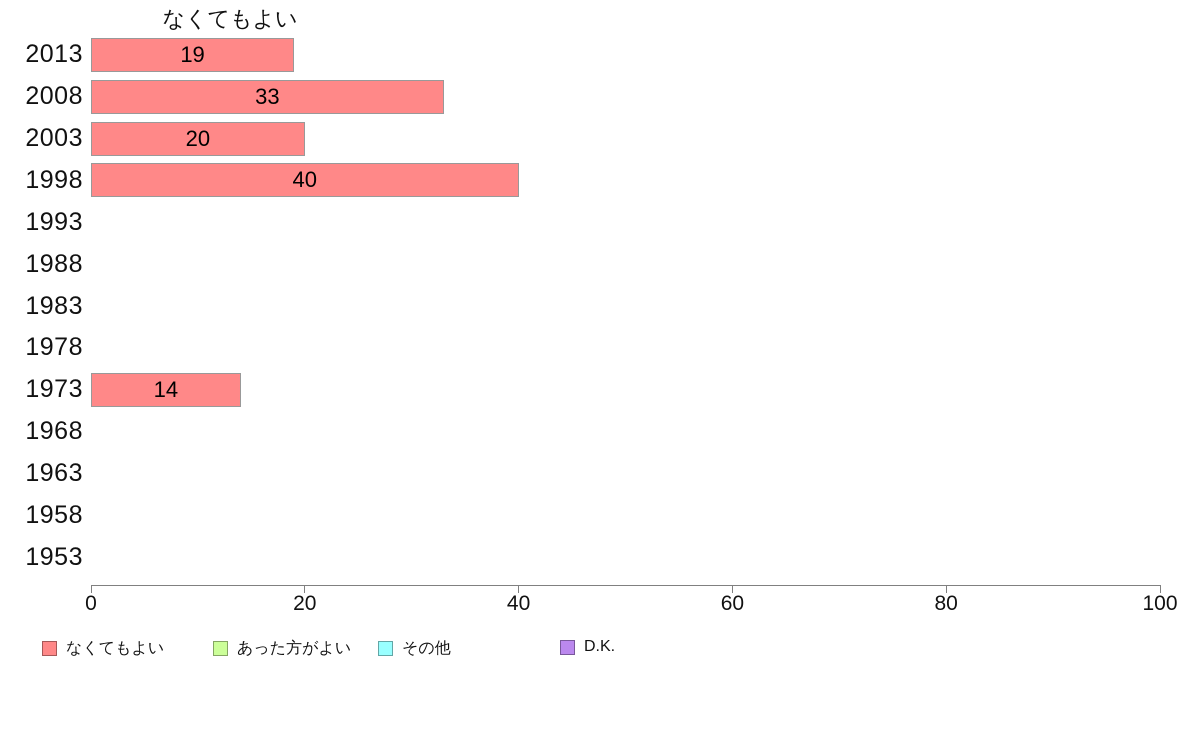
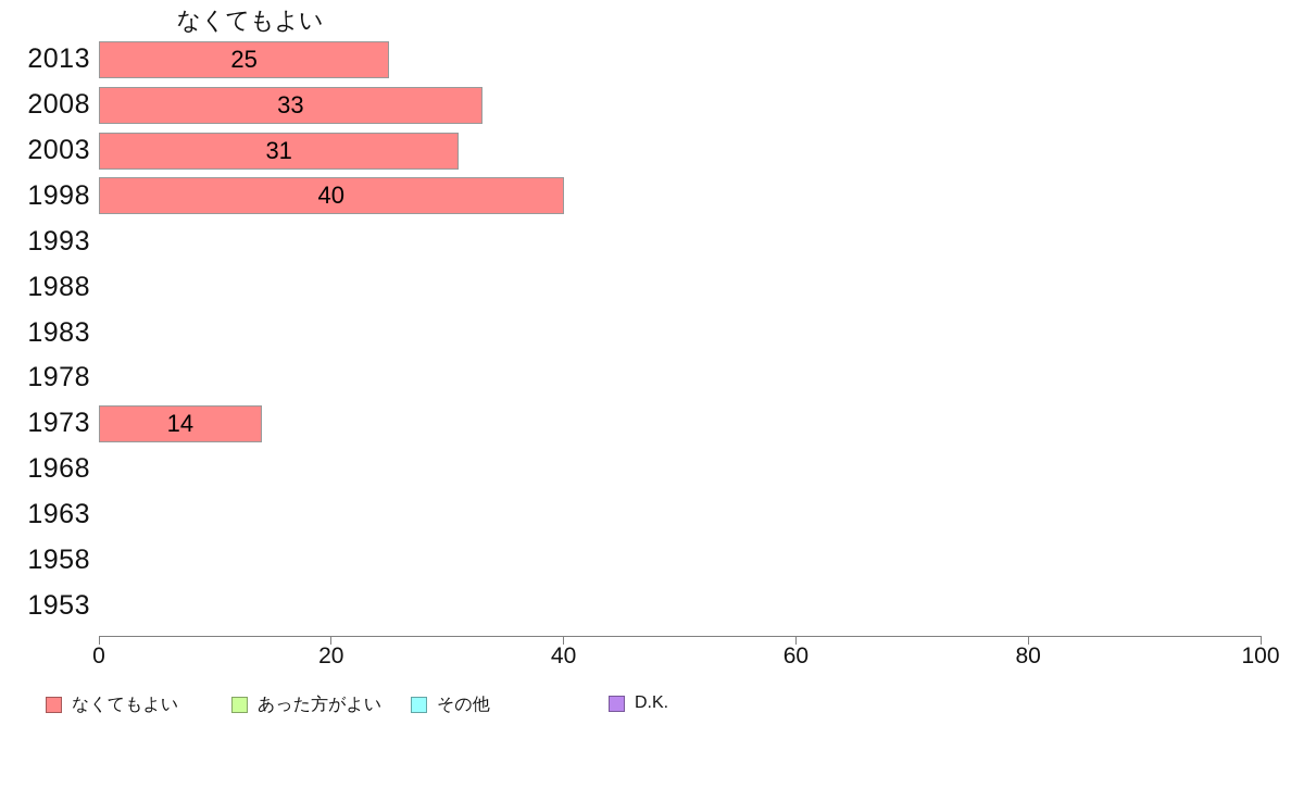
2013: 19 -> 25
2003: 20 -> 31
